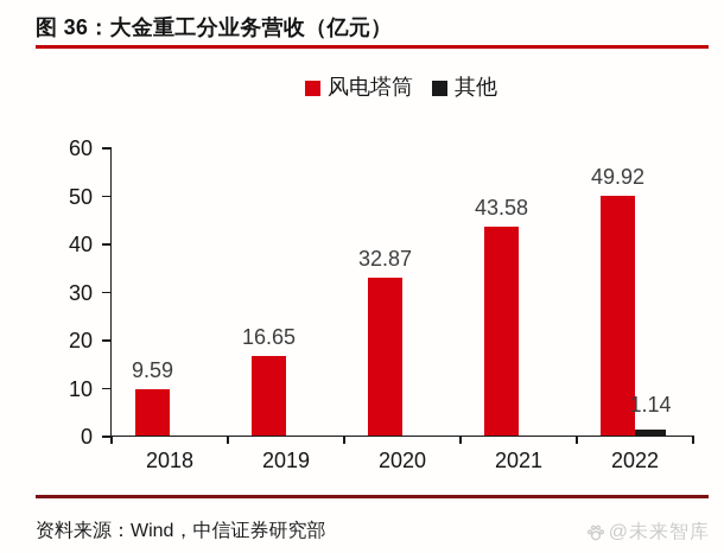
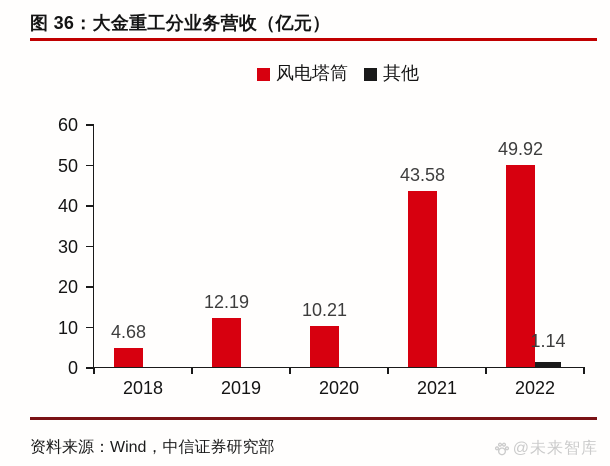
风电塔筒/2018: 9.59 -> 4.68
风电塔筒/2019: 16.65 -> 12.19
风电塔筒/2020: 32.87 -> 10.21
